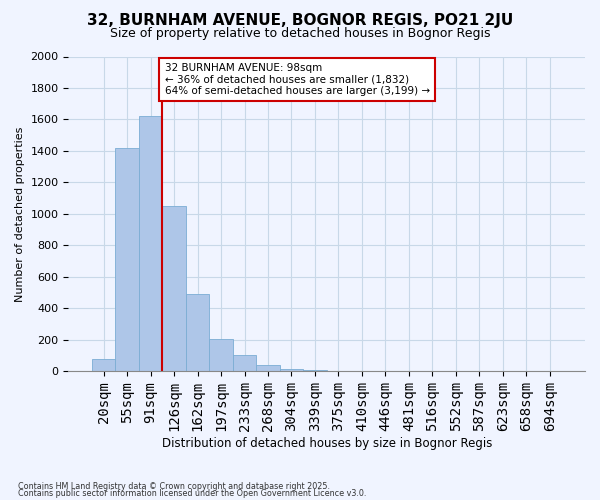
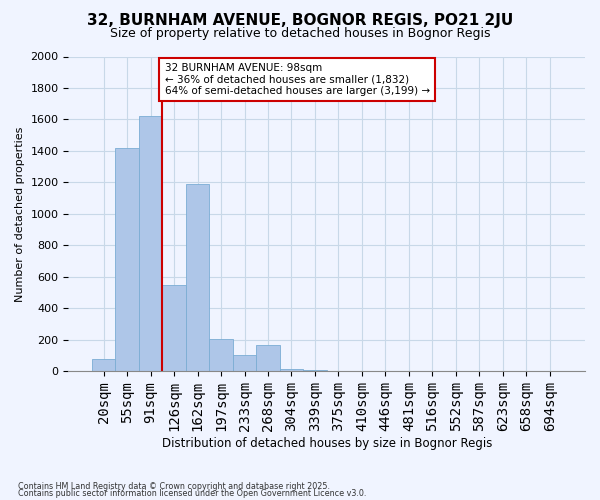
126sqm: 1050 -> 550
162sqm: 490 -> 1190
268sqm: 40 -> 170
